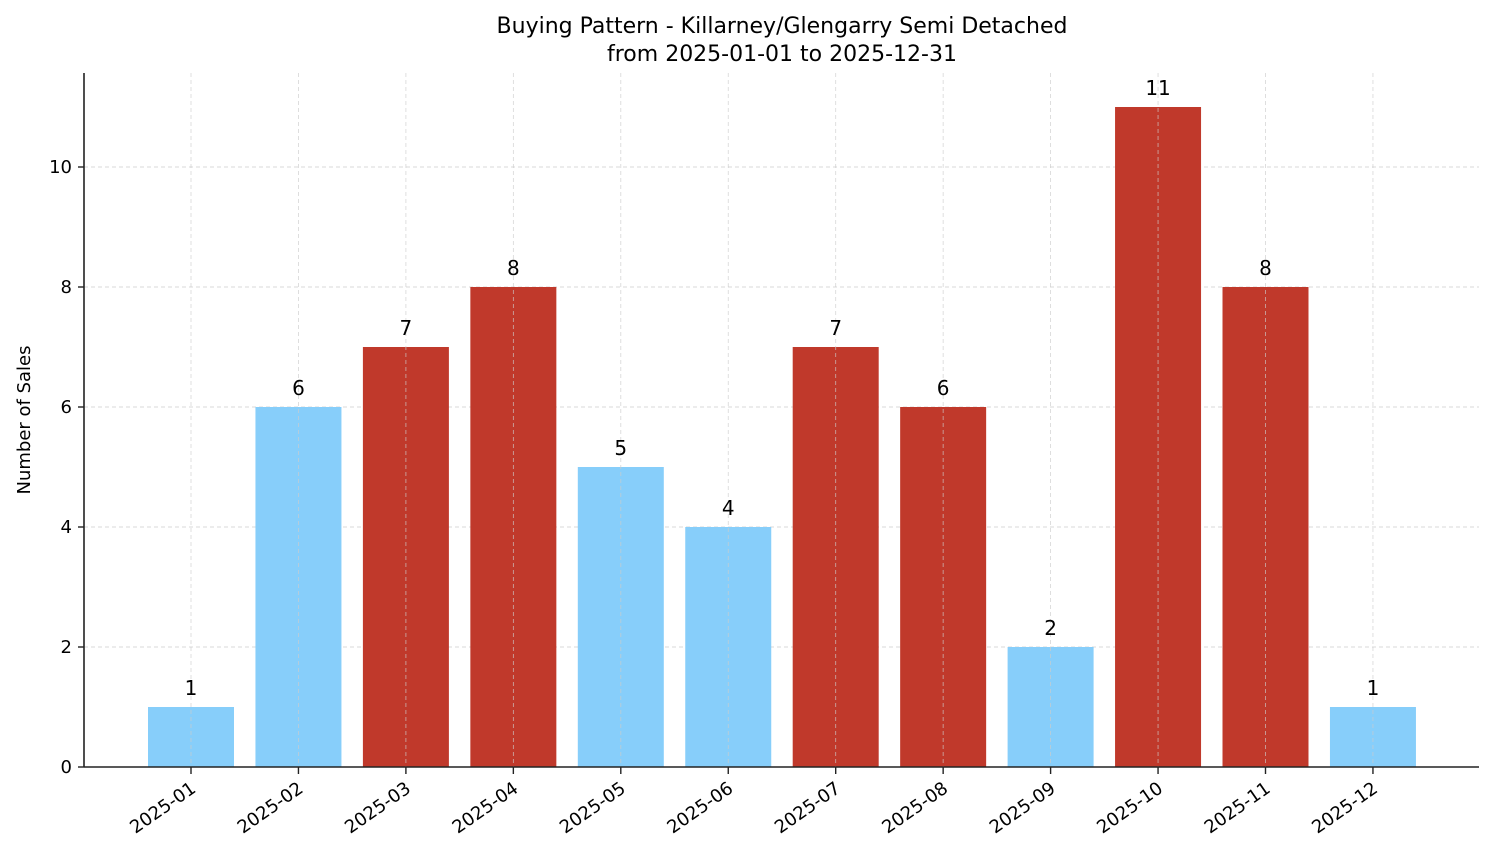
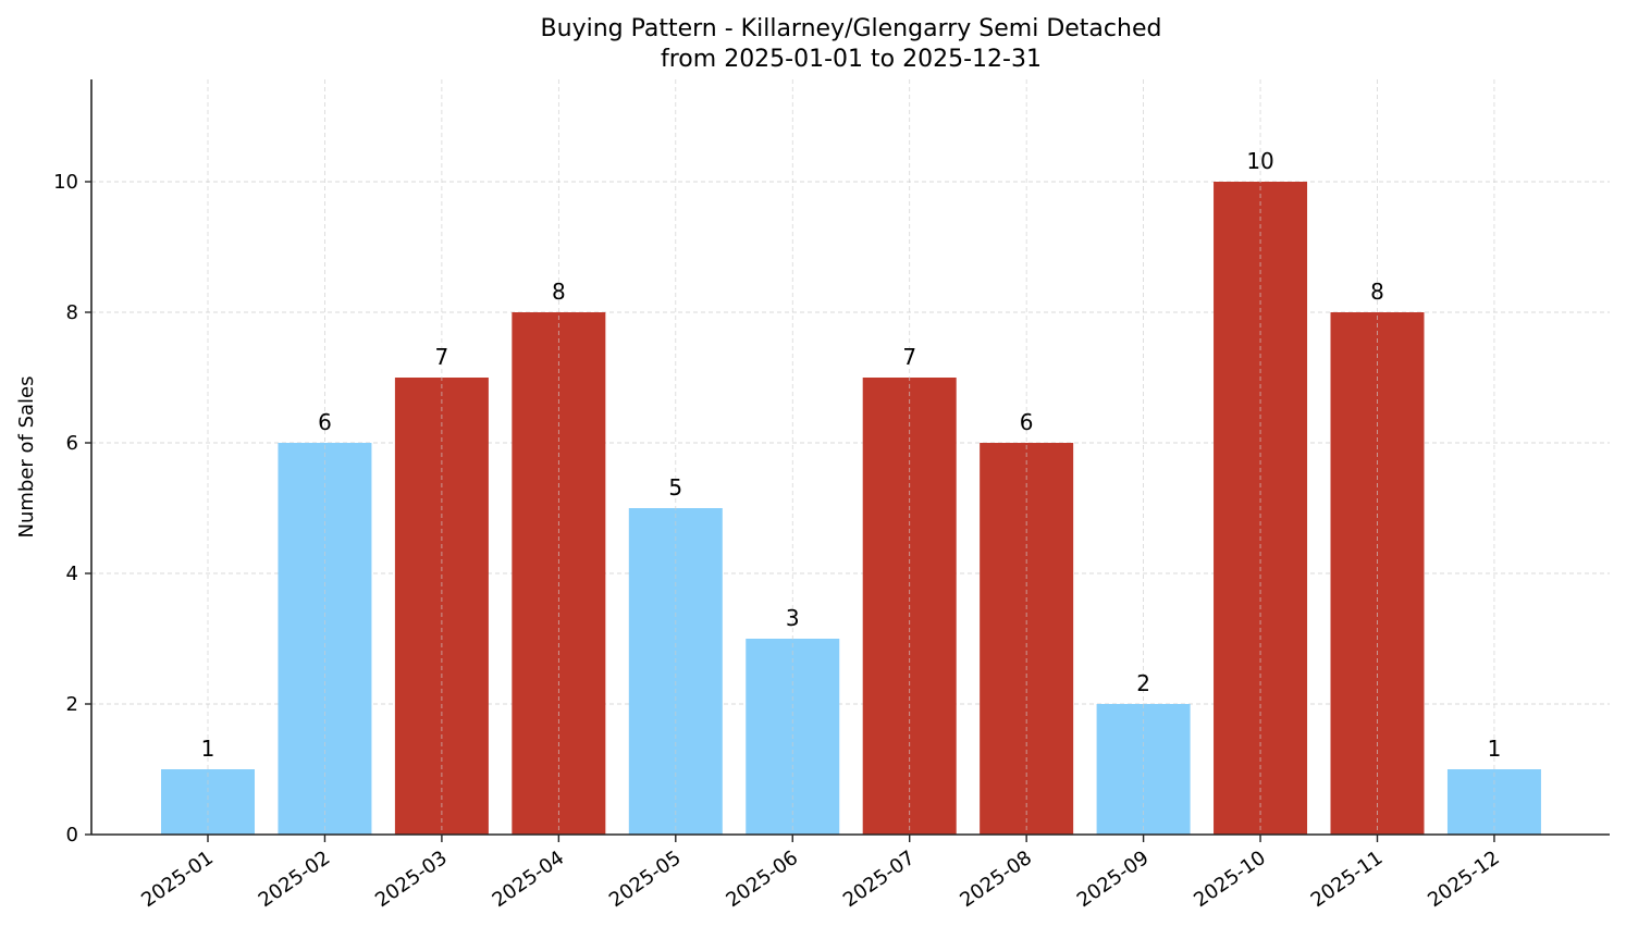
2025-06: 4 -> 3
2025-10: 11 -> 10
